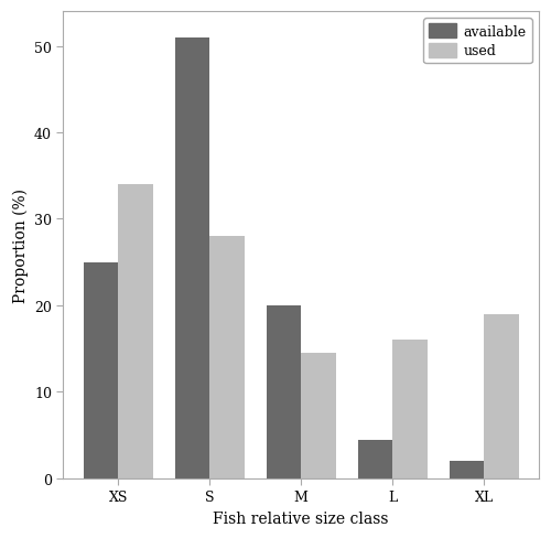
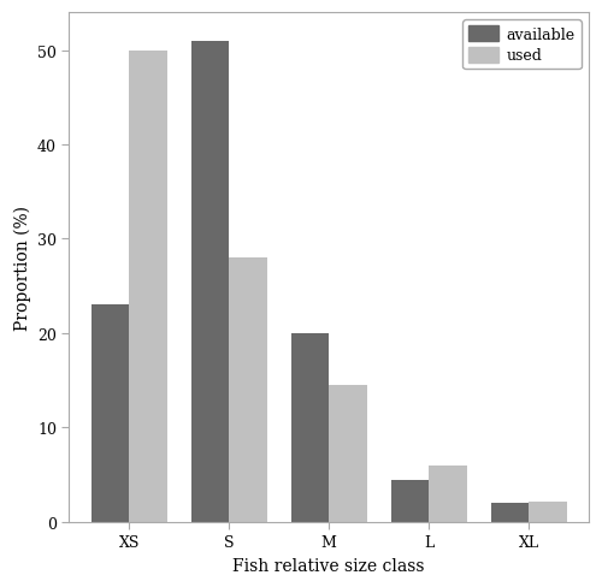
available/XS: 25.0 -> 23.0
used/XS: 34.0 -> 50.0
used/L: 16.0 -> 6.0
used/XL: 19.0 -> 2.2
